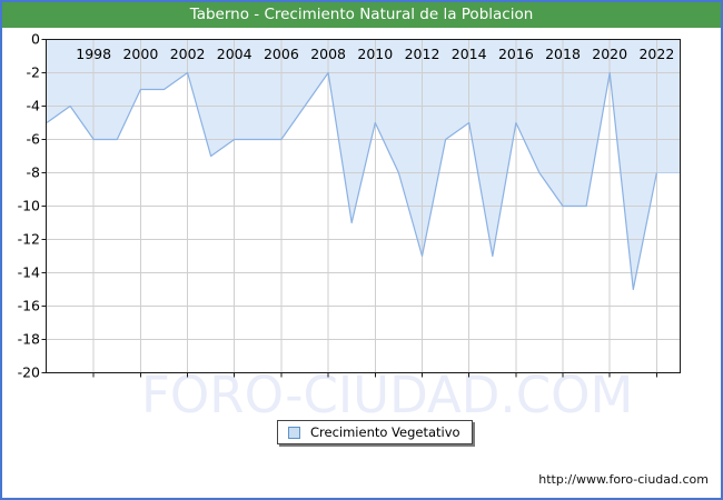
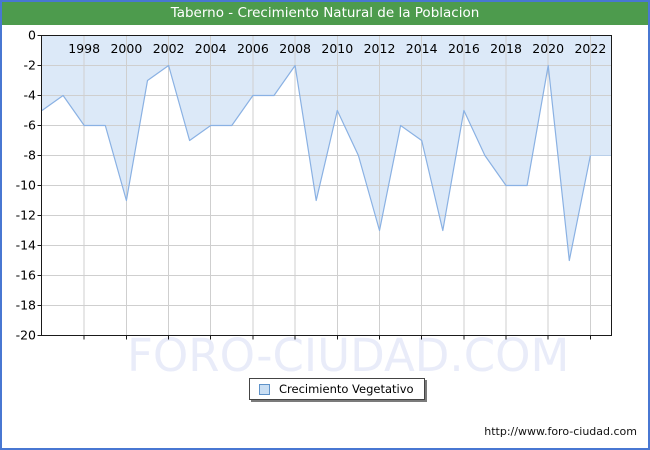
2000: -3 -> -11
2006: -6 -> -4
2014: -5 -> -7
